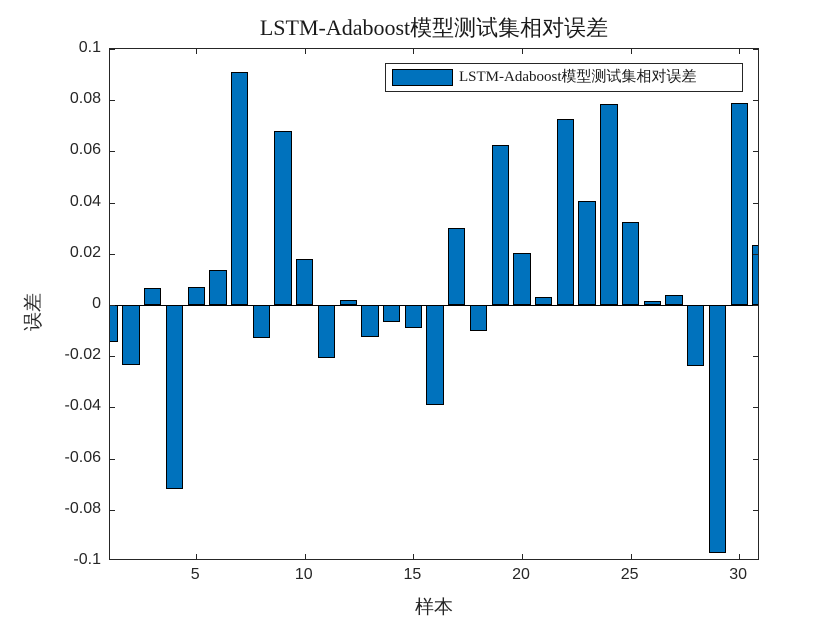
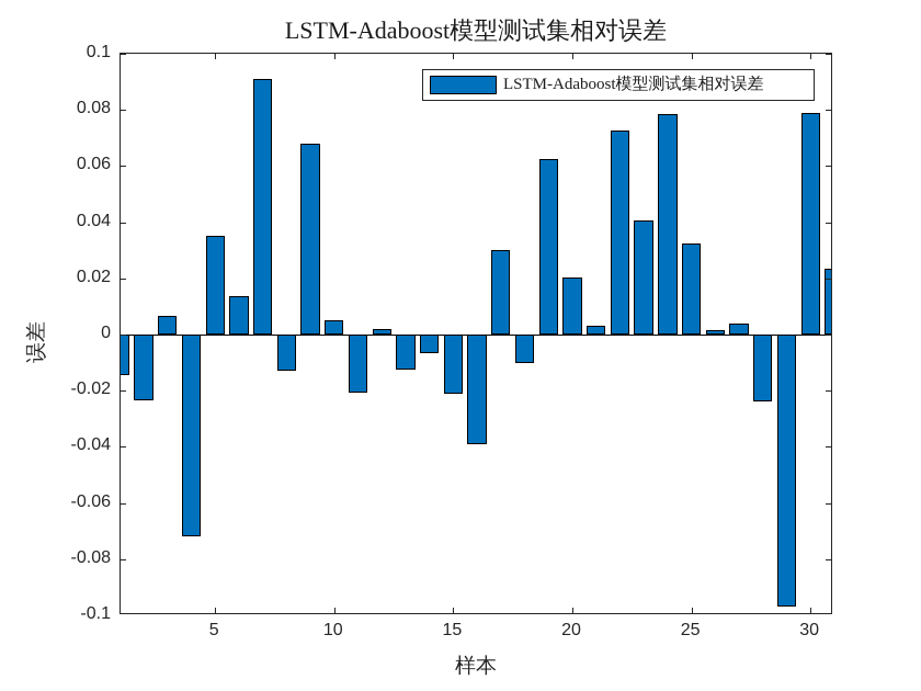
5: 0.007 -> 0.035
10: 0.018 -> 0.005
15: -0.009 -> -0.021
